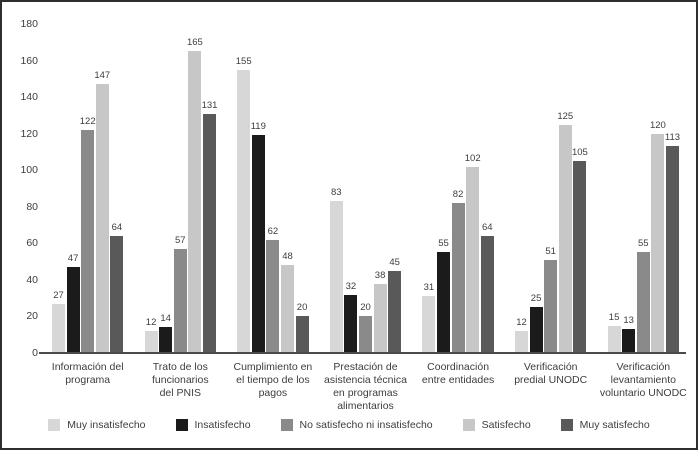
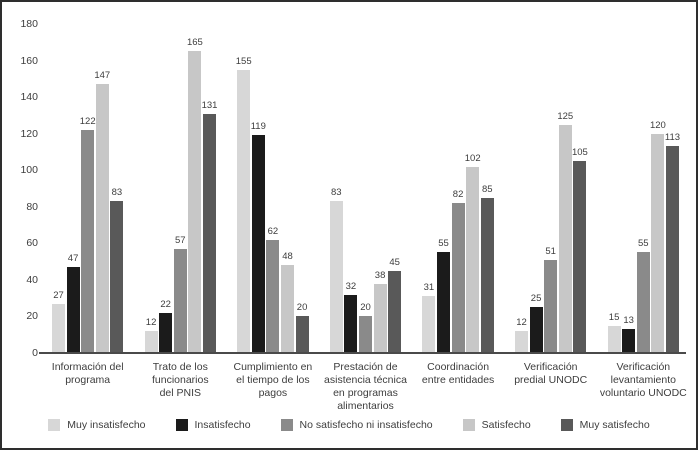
Muy satisfecho/Información del programa: 64 -> 83
Insatisfecho/Trato de los funcionarios del PNIS: 14 -> 22
Muy satisfecho/Coordinación entre entidades: 64 -> 85
